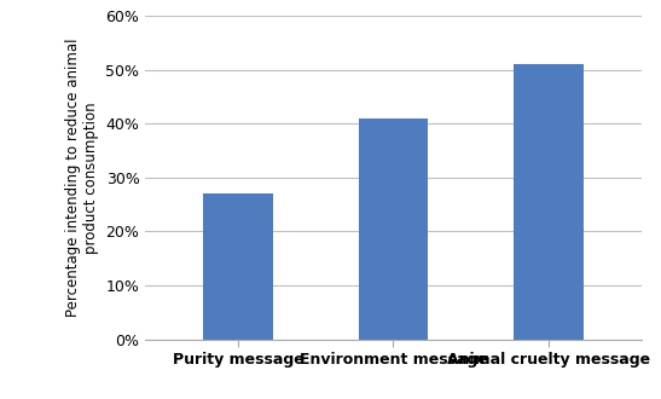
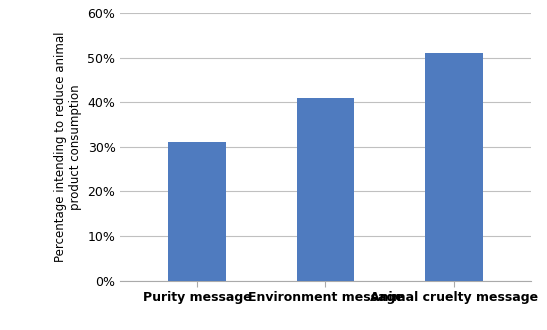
Purity message: 27% -> 31%
